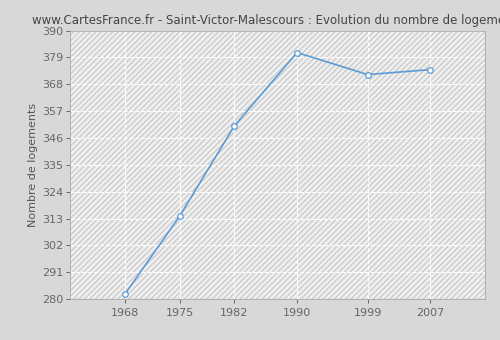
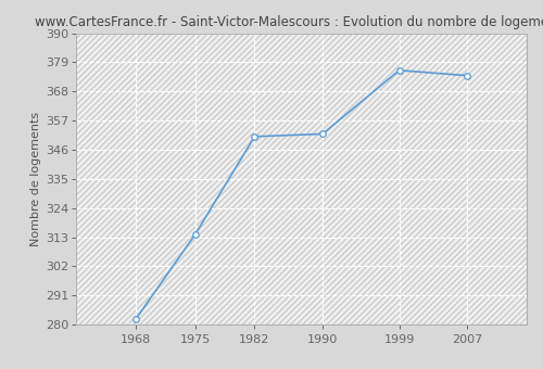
1990: 381 -> 352
1999: 372 -> 376
